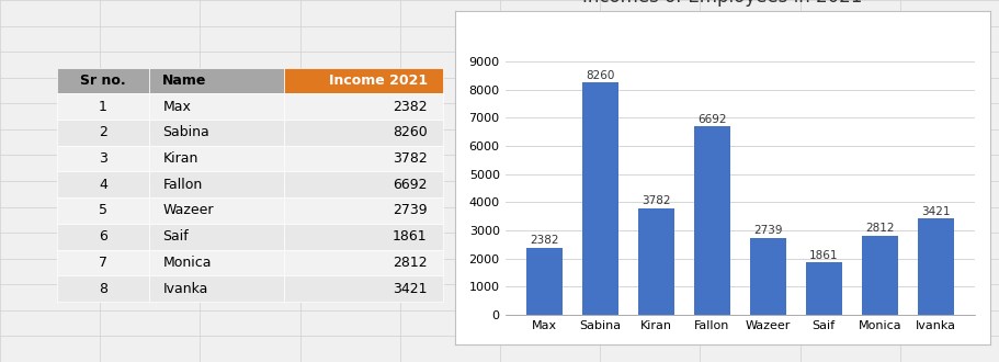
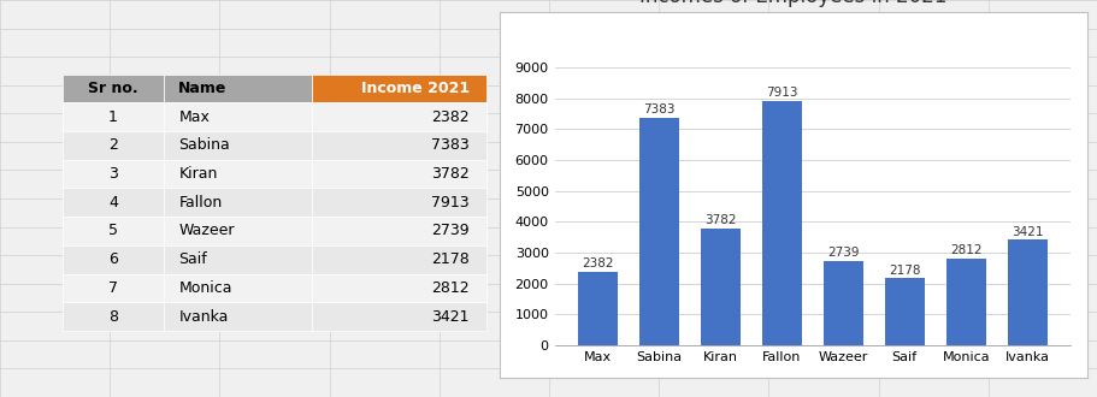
Sabina: 8260 -> 7383
Fallon: 6692 -> 7913
Saif: 1861 -> 2178
